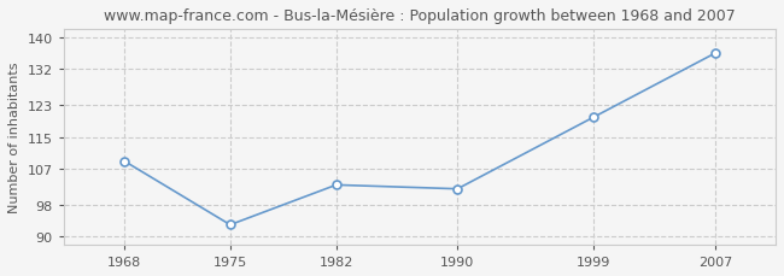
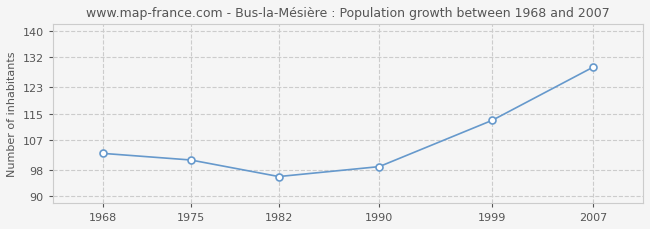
1968: 109 -> 103
1975: 93 -> 101
1982: 103 -> 96
1990: 102 -> 99
1999: 120 -> 113
2007: 136 -> 129
